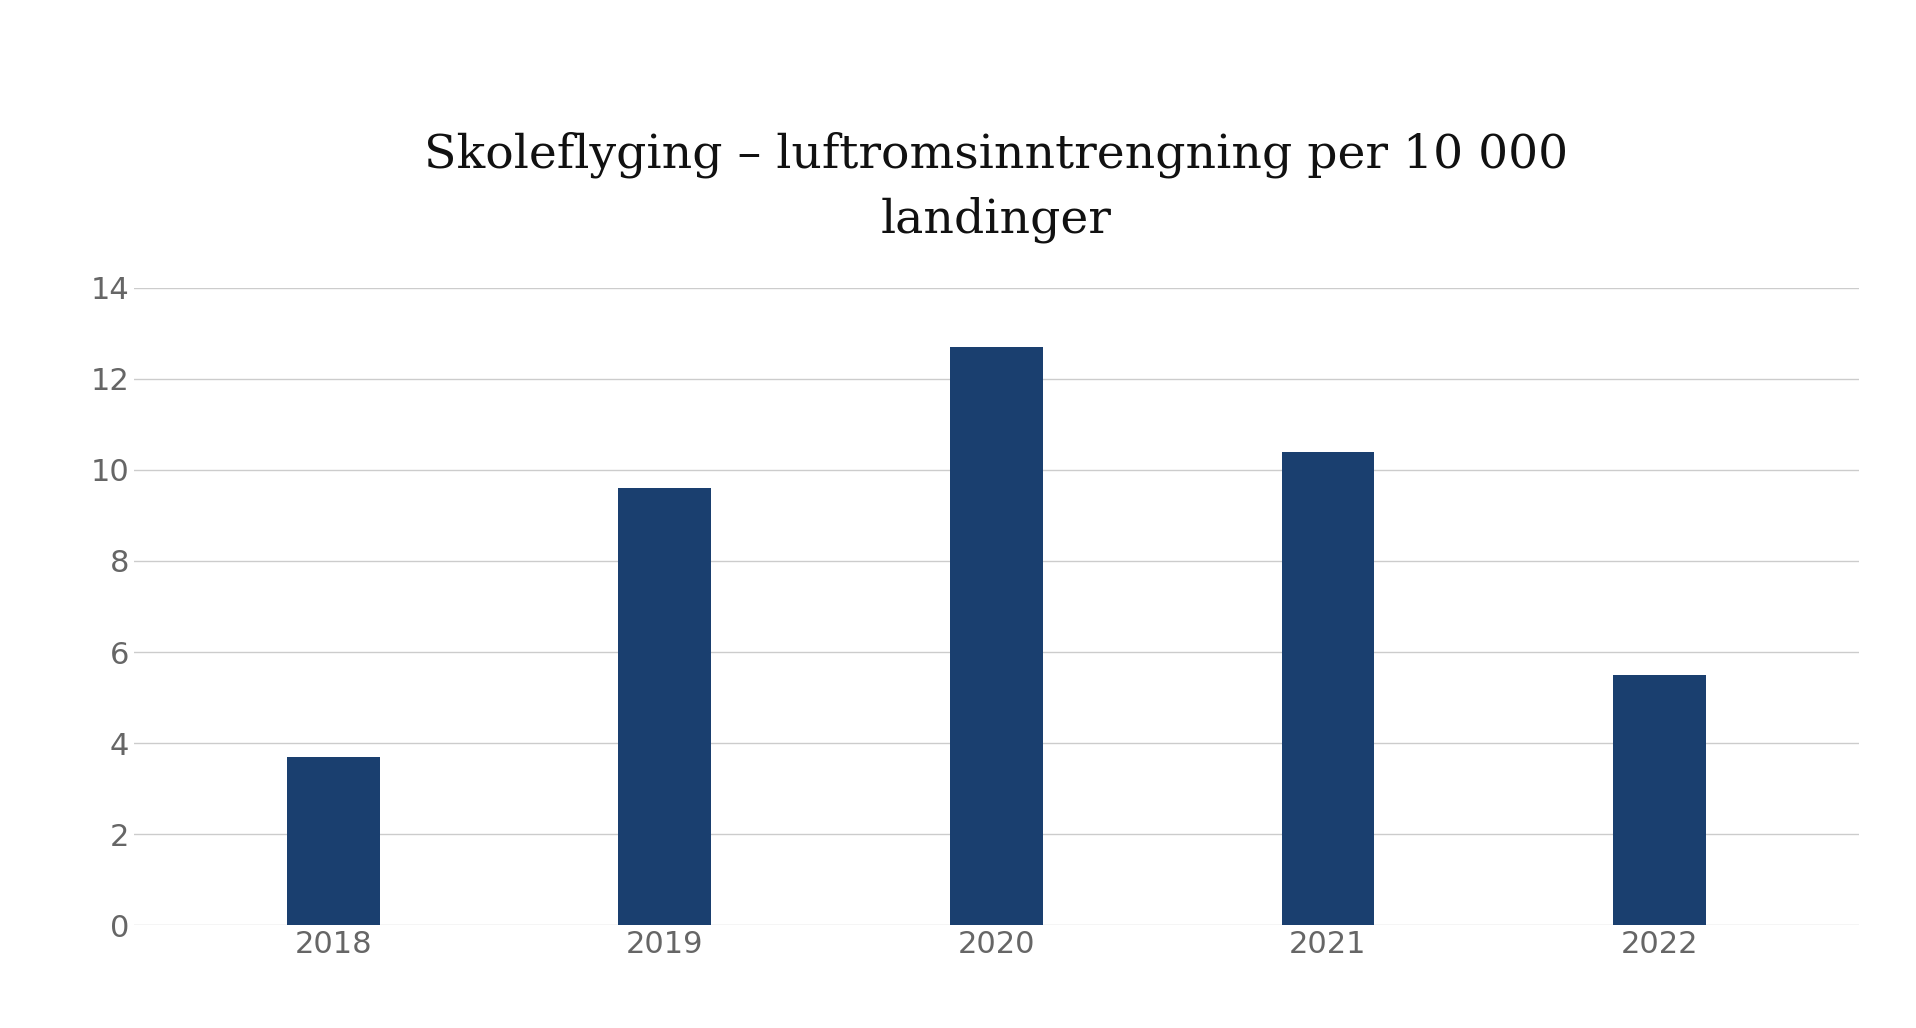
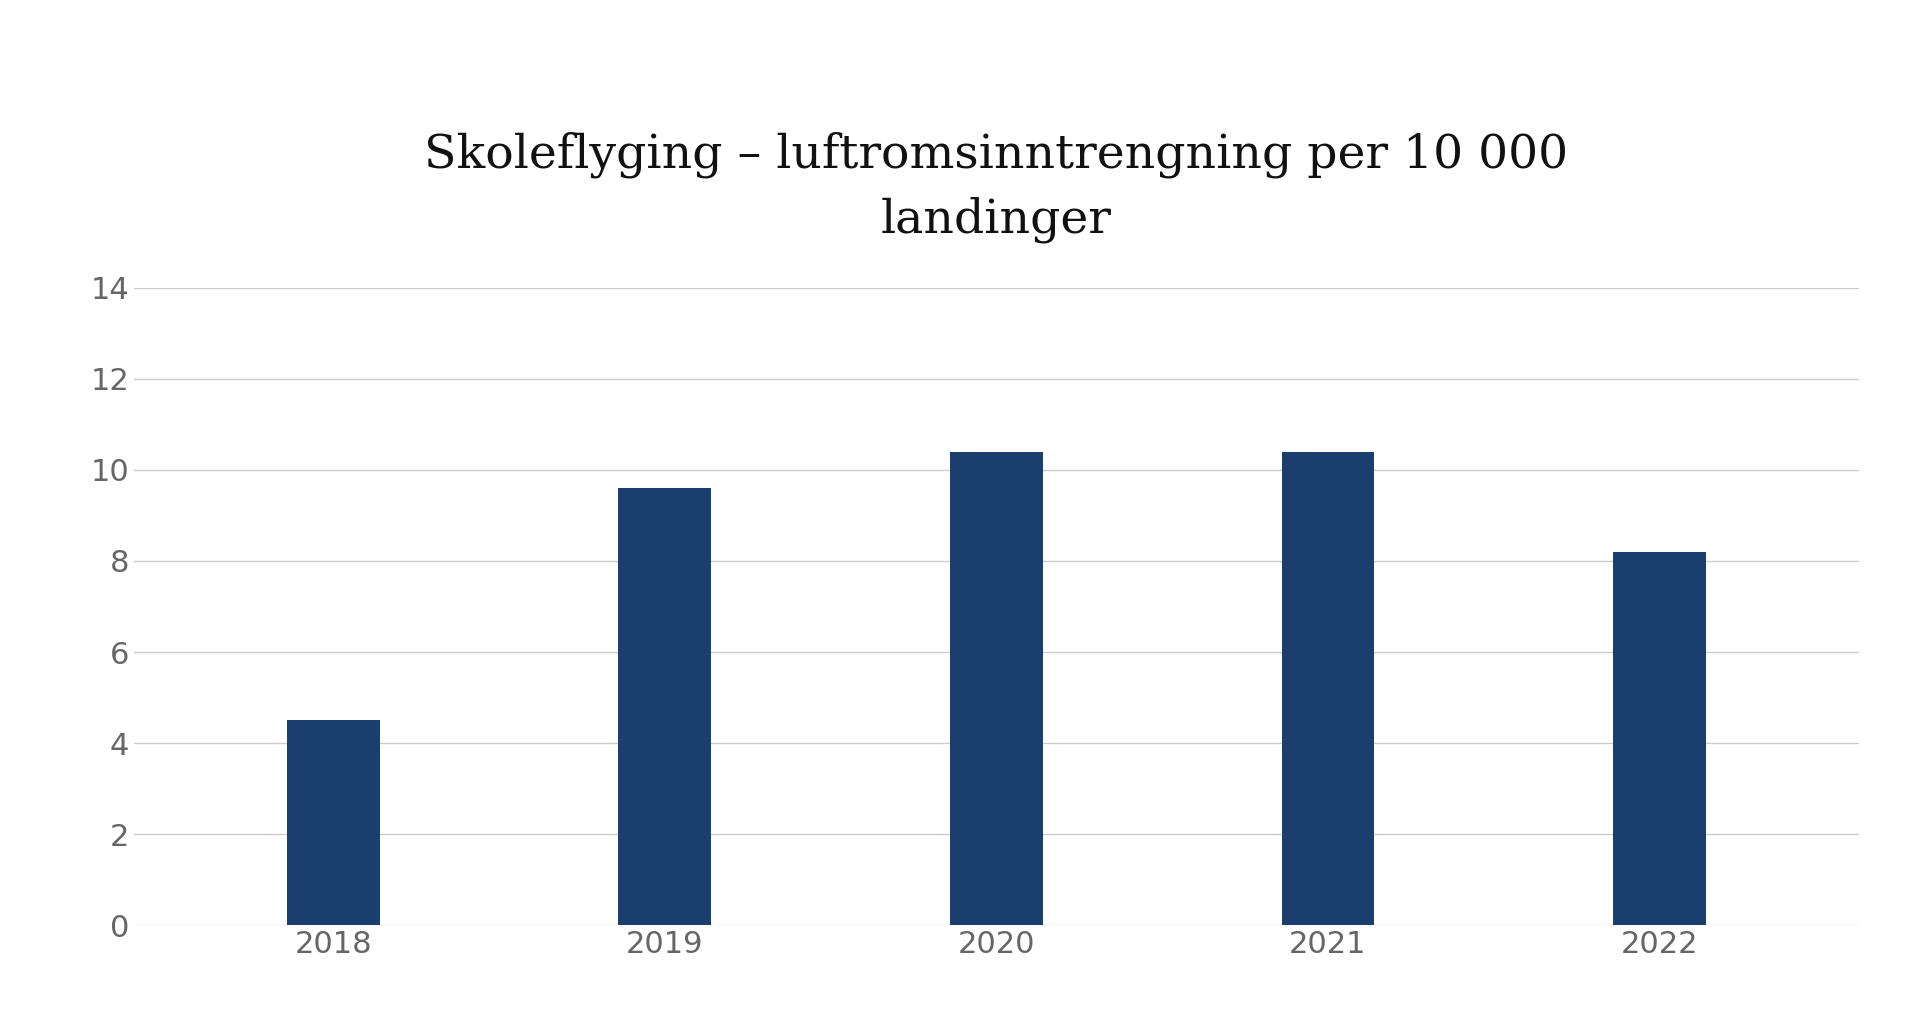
2018: 3.7 -> 4.5
2020: 12.7 -> 10.4
2022: 5.5 -> 8.2
